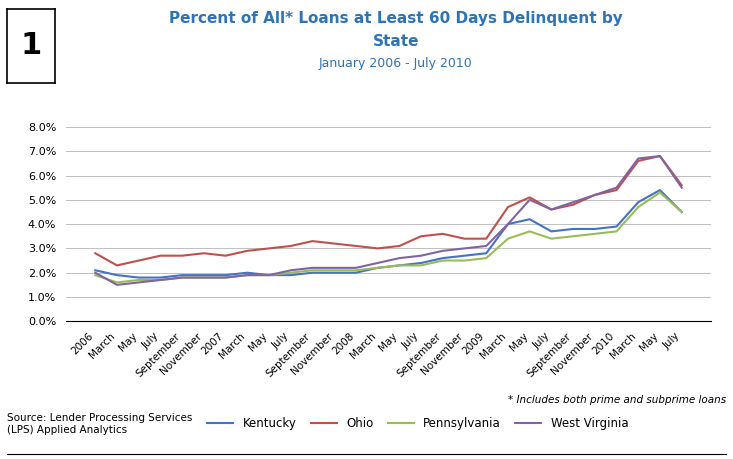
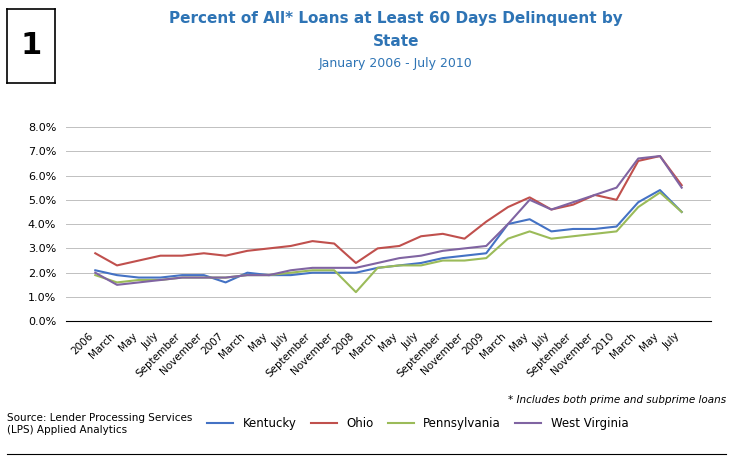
Kentucky/2007: 1.9% -> 1.6%
Ohio/2008: 3.1% -> 2.4%
Pennsylvania/2008: 2.1% -> 1.2%
Ohio/2009: 3.4% -> 4.1%
Ohio/2010: 5.4% -> 5.0%
